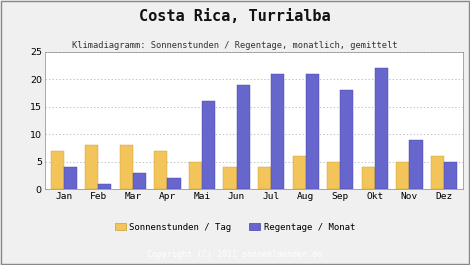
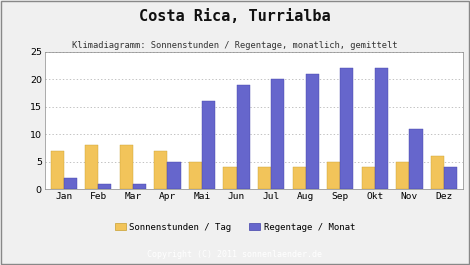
Regentage / Monat/Jan: 4 -> 2
Regentage / Monat/Mar: 3 -> 1
Regentage / Monat/Apr: 2 -> 5
Regentage / Monat/Jul: 21 -> 20
Sonnenstunden / Tag/Aug: 6 -> 4
Regentage / Monat/Sep: 18 -> 22
Regentage / Monat/Nov: 9 -> 11
Regentage / Monat/Dez: 5 -> 4
